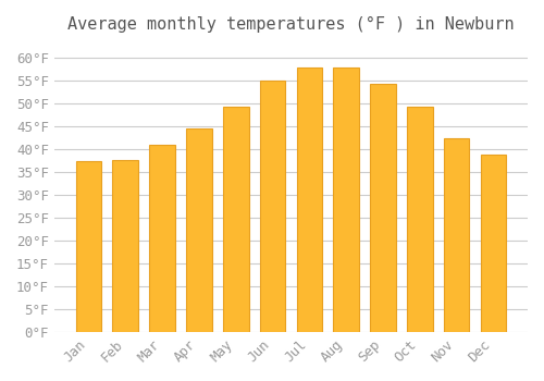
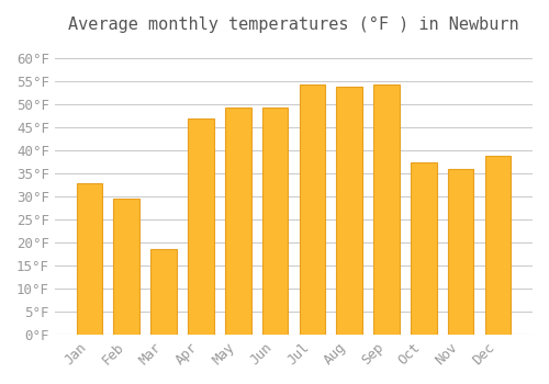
Jan: 37.5°F -> 33.0°F
Feb: 37.8°F -> 29.5°F
Mar: 41.0°F -> 18.5°F
Apr: 44.5°F -> 47.0°F
Jun: 55.0°F -> 49.5°F
Jul: 58.0°F -> 54.5°F
Aug: 58.0°F -> 54.0°F
Oct: 49.5°F -> 37.5°F
Nov: 42.5°F -> 36.0°F
